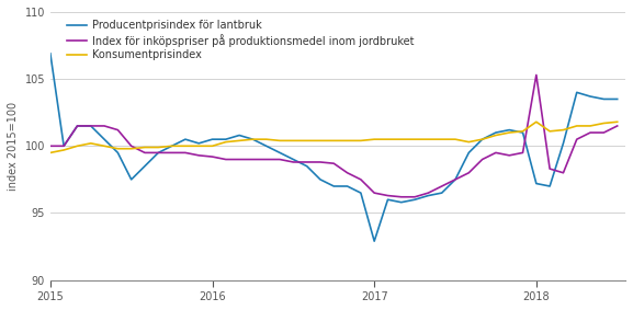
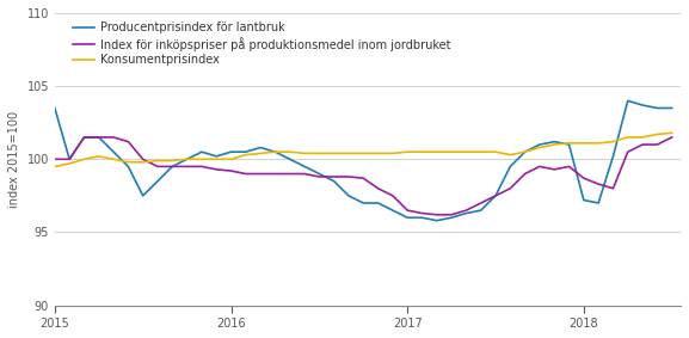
Producentprisindex för lantbruk/2015: 106.9 -> 103.5
Producentprisindex för lantbruk/2017: 92.9 -> 96.0
Index för inköpspriser på produktionsmedel inom jordbruket/2018: 105.3 -> 98.7
Konsumentprisindex/2018: 101.8 -> 101.1
